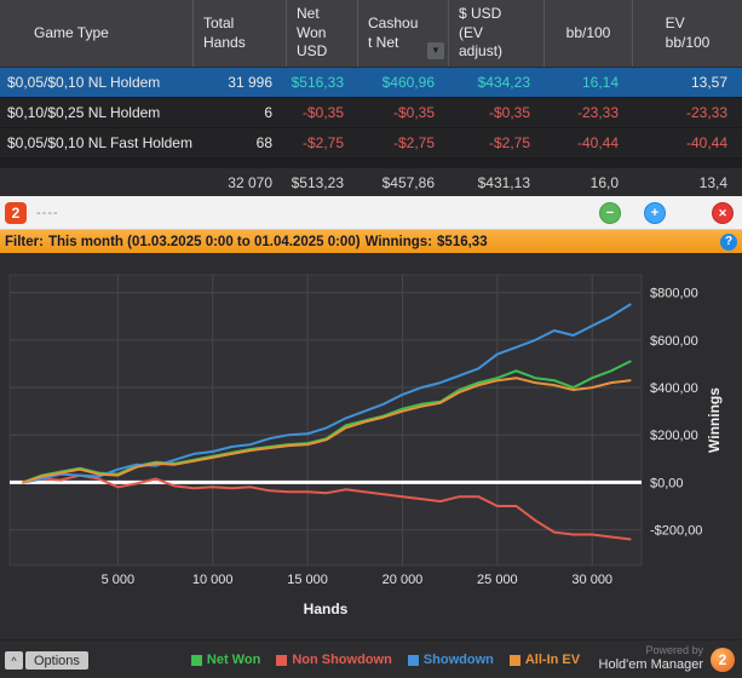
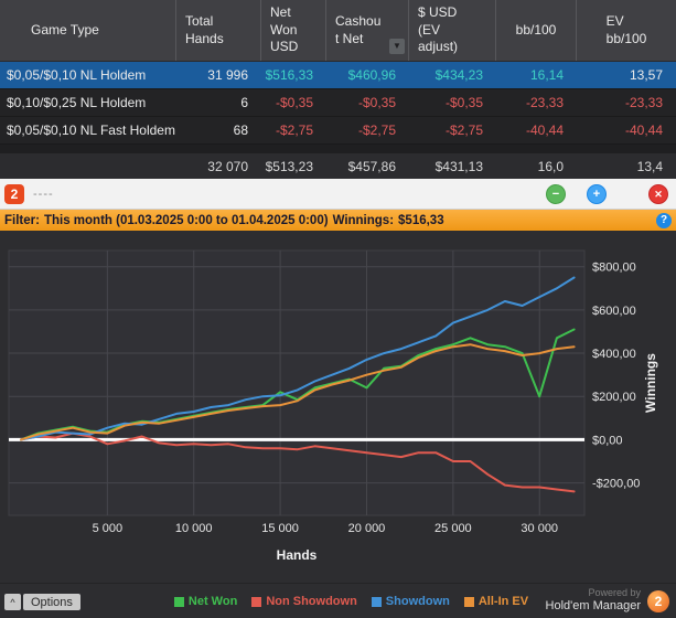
Net Won/15000: $160 -> $220
Net Won/20000: $310 -> $240
Net Won/30000: $440 -> $200
